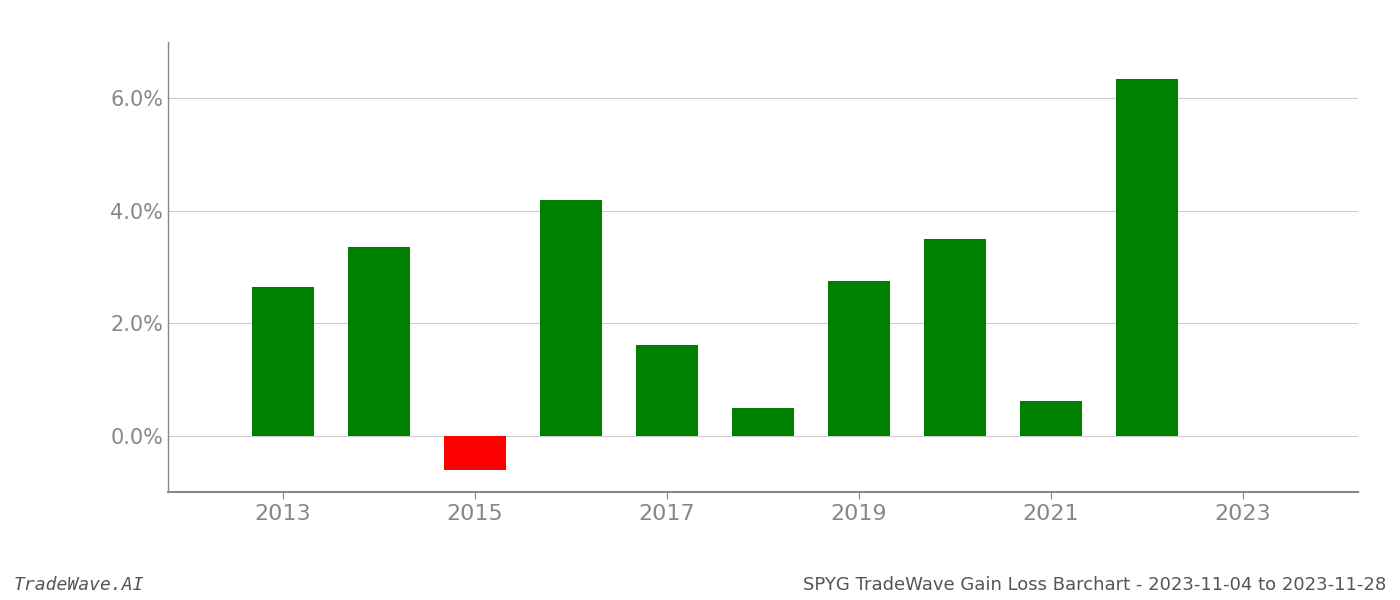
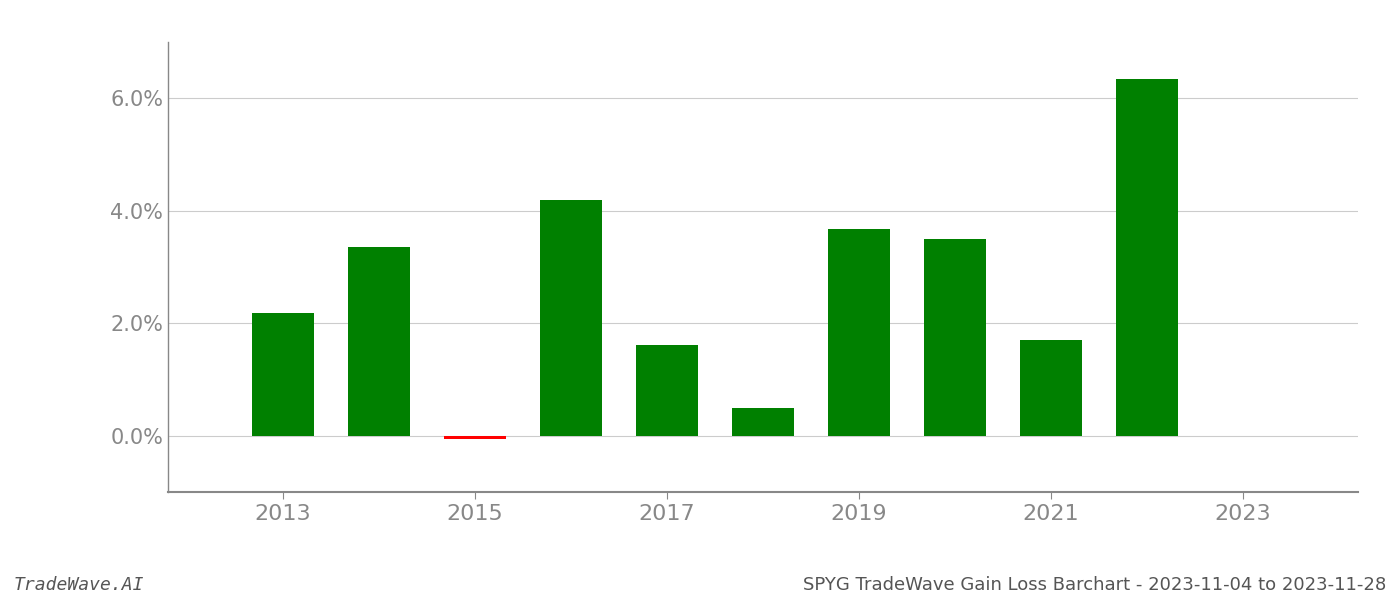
2013: 2.65% -> 2.18%
2015: -0.60% -> -0.06%
2019: 2.75% -> 3.68%
2021: 0.62% -> 1.70%
